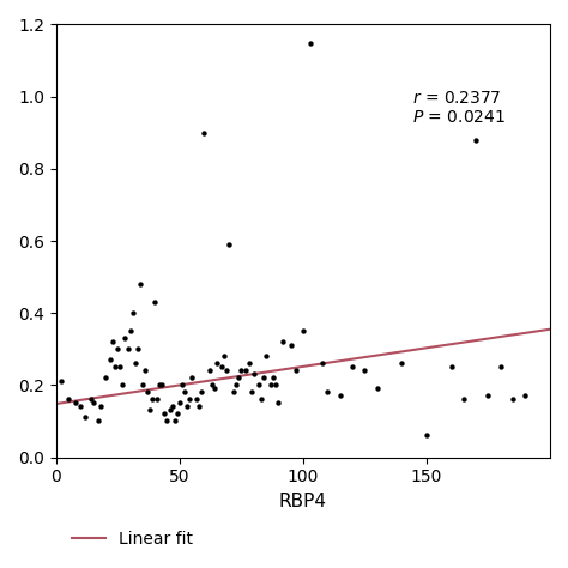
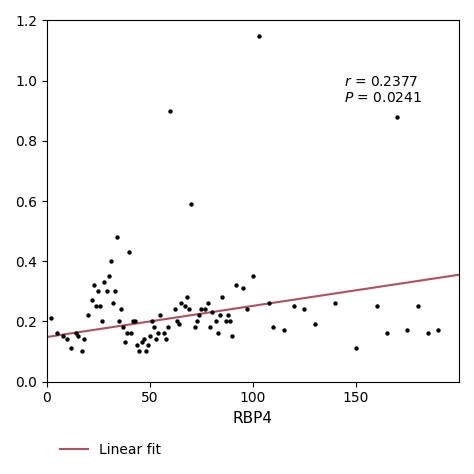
150: 0.06 -> 0.11
